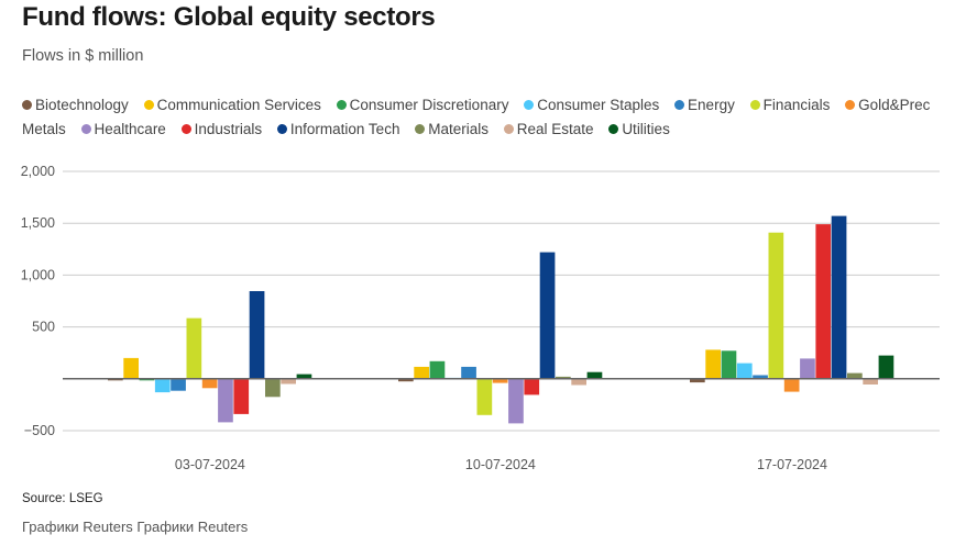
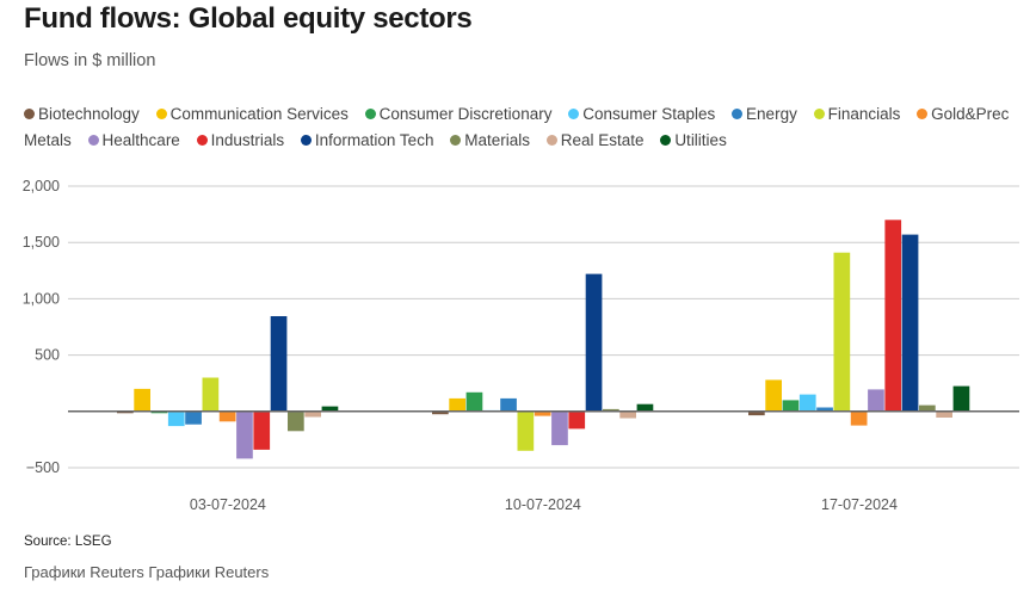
Financials/03-07-2024: 600 -> 300
Healthcare/10-07-2024: -400 -> -300
Consumer Discretionary/17-07-2024: 300 -> 100
Industrials/17-07-2024: 1500 -> 1700
